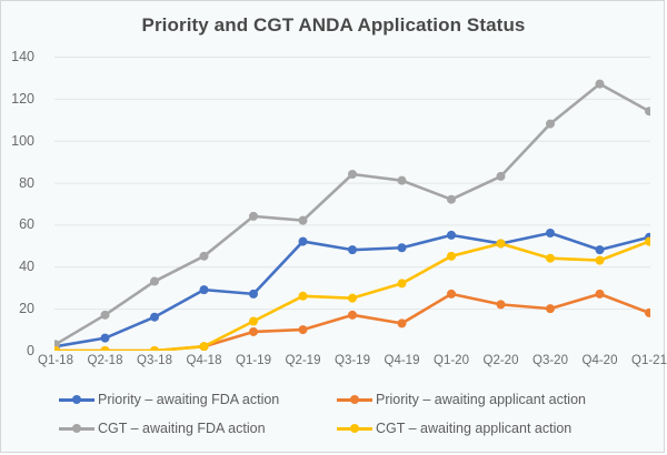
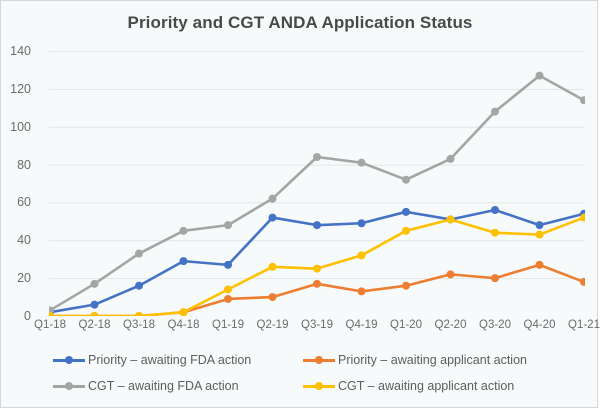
CGT – awaiting FDA action/Q1-19: 64 -> 48
Priority – awaiting applicant action/Q1-20: 27 -> 16
